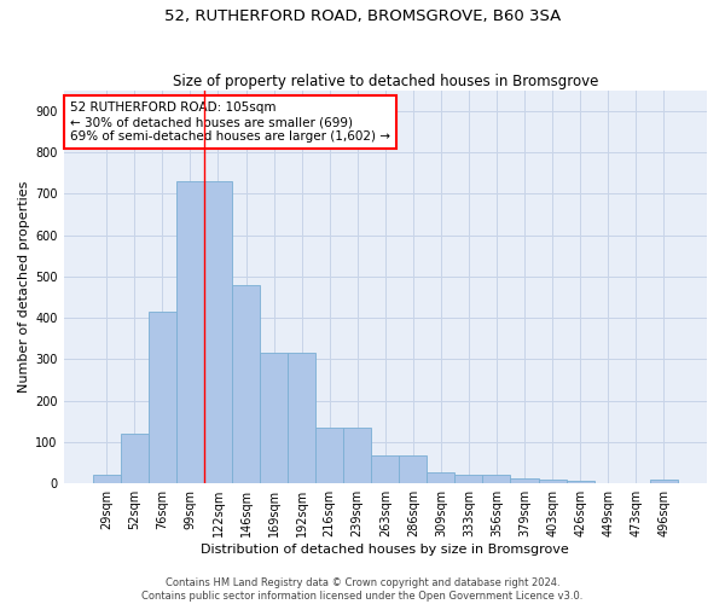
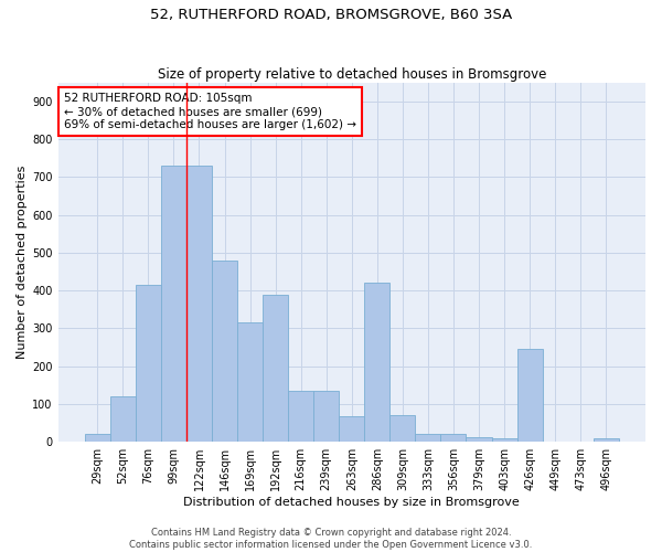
192sqm: 315 -> 390
286sqm: 68 -> 420
309sqm: 28 -> 70
426sqm: 7 -> 245
